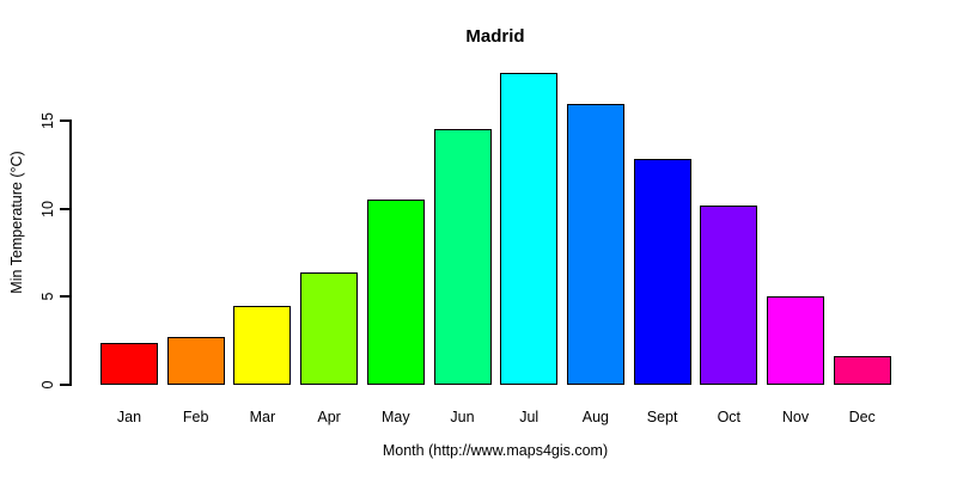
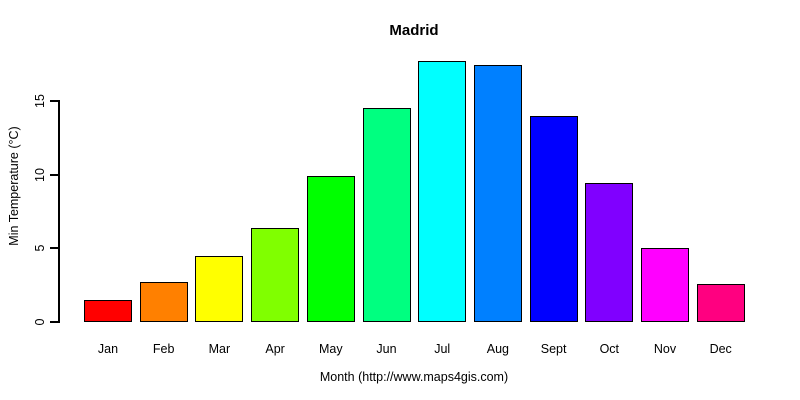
Jan: 2.4 -> 1.5
May: 10.5 -> 9.9
Aug: 15.9 -> 17.4
Sept: 12.8 -> 14.0
Oct: 10.2 -> 9.4
Dec: 1.6 -> 2.6
